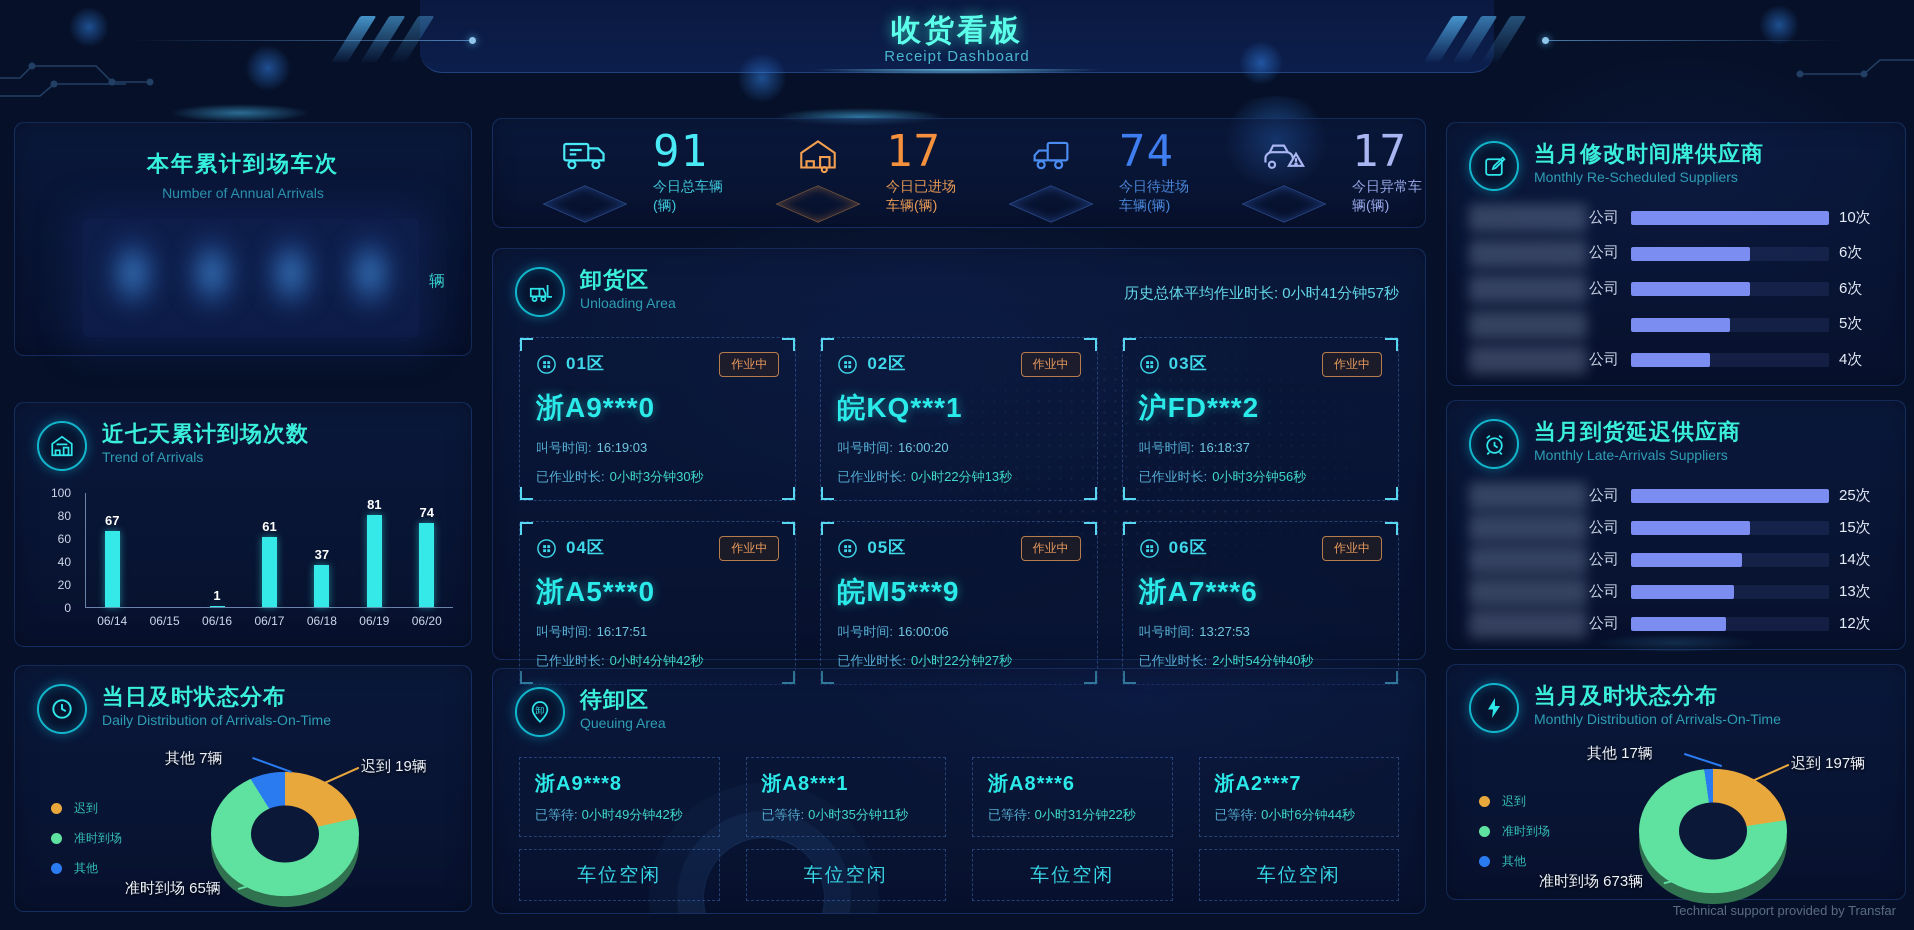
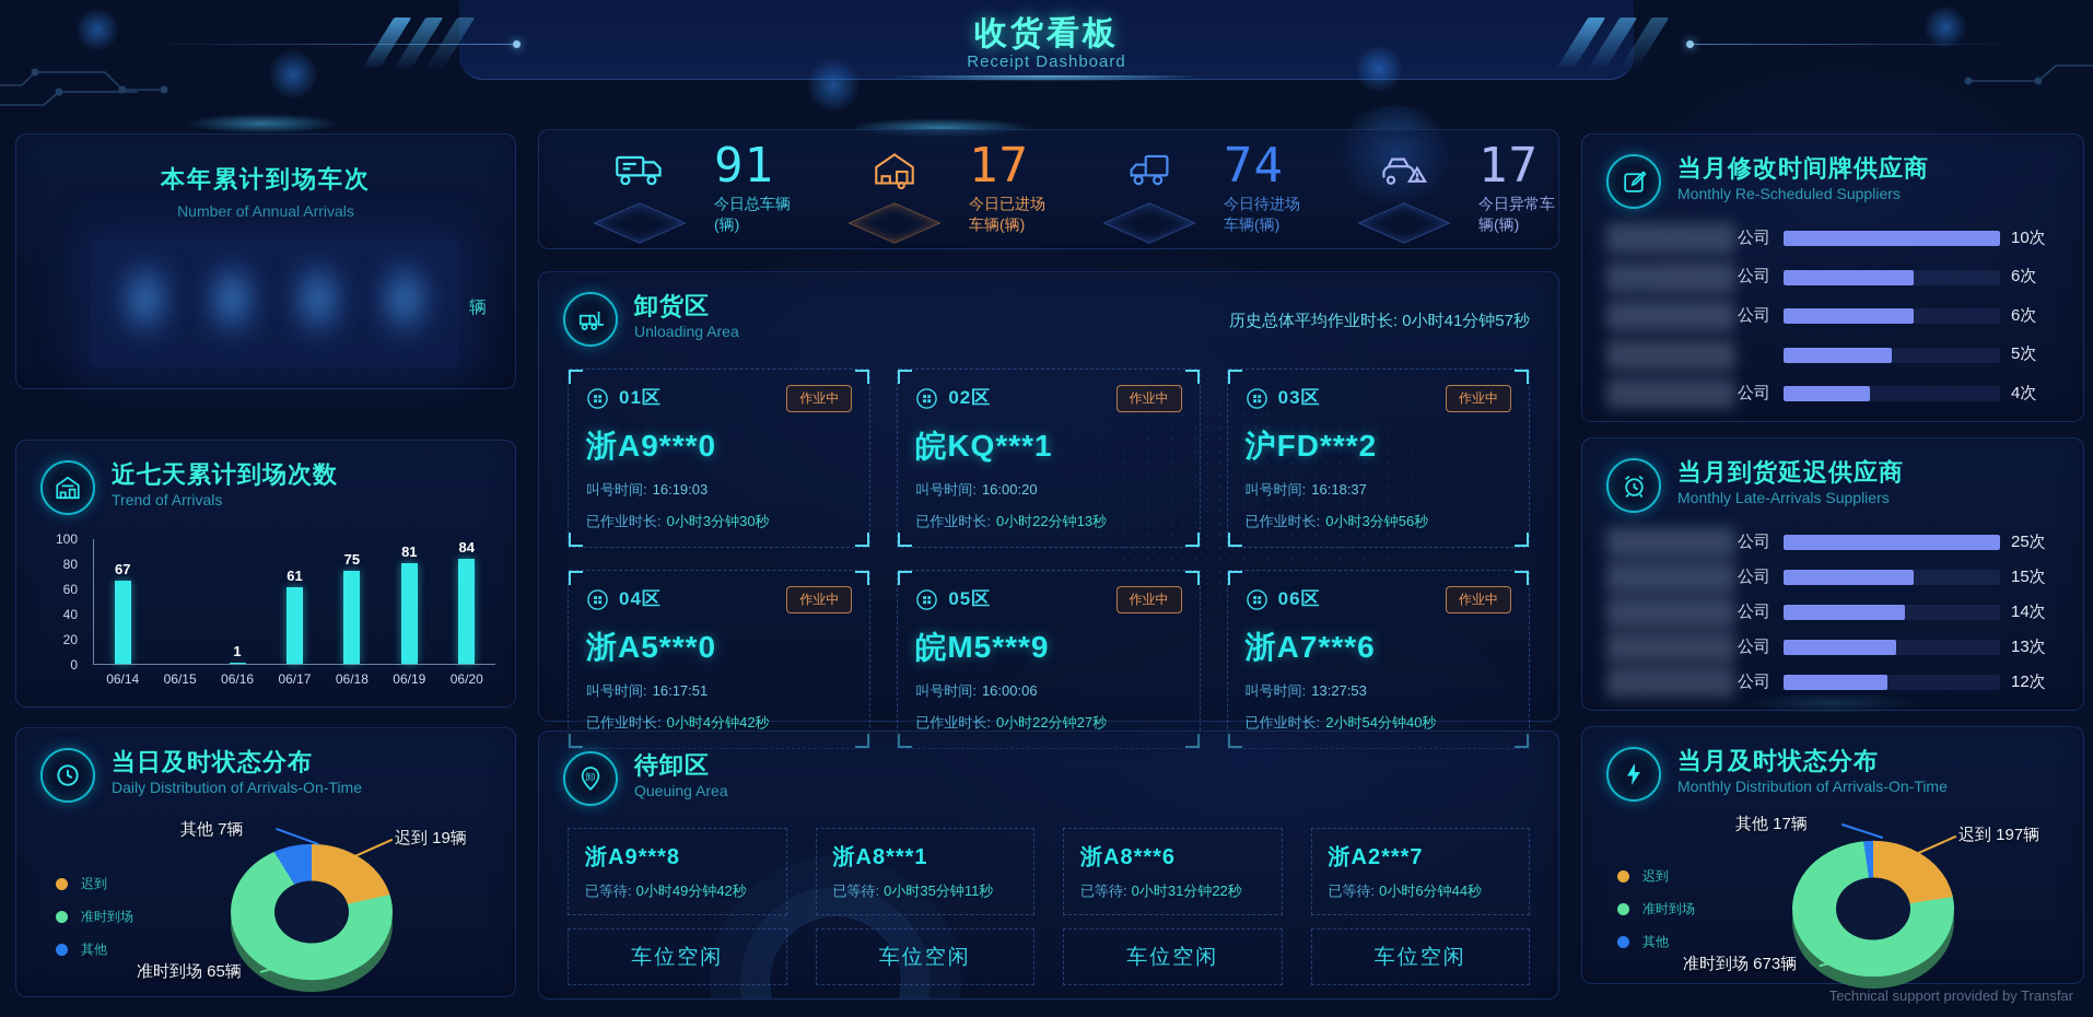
近七天累计到场次数/06/18: 37 -> 75
近七天累计到场次数/06/20: 74 -> 84
